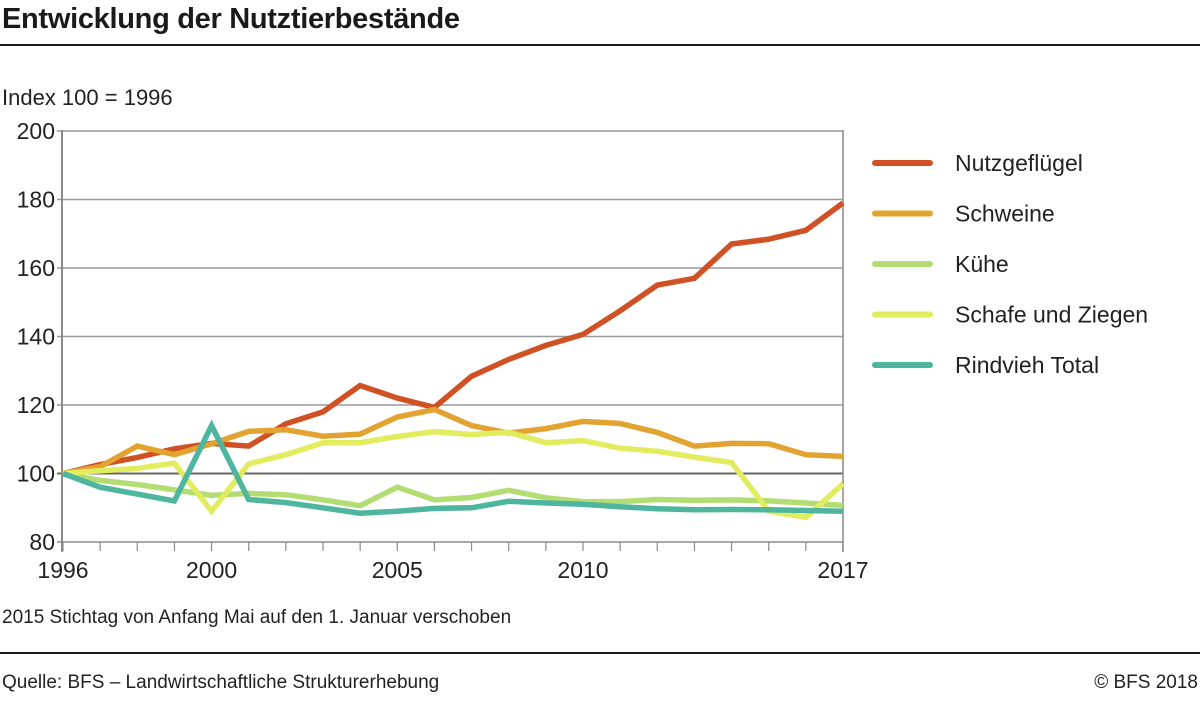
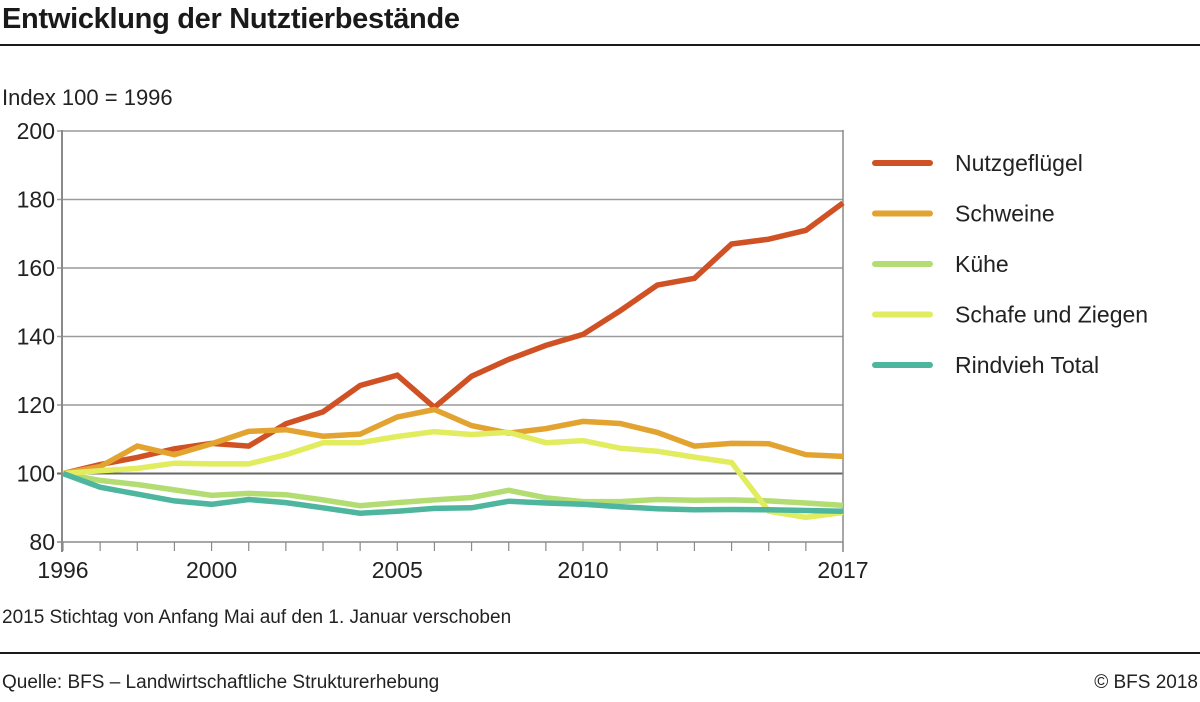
Schafe und Ziegen/2000: 89 -> 103
Rindvieh Total/2000: 114 -> 91
Nutzgeflügel/2005: 122 -> 129
Kühe/2005: 96 -> 92
Schafe und Ziegen/2017: 97 -> 89
